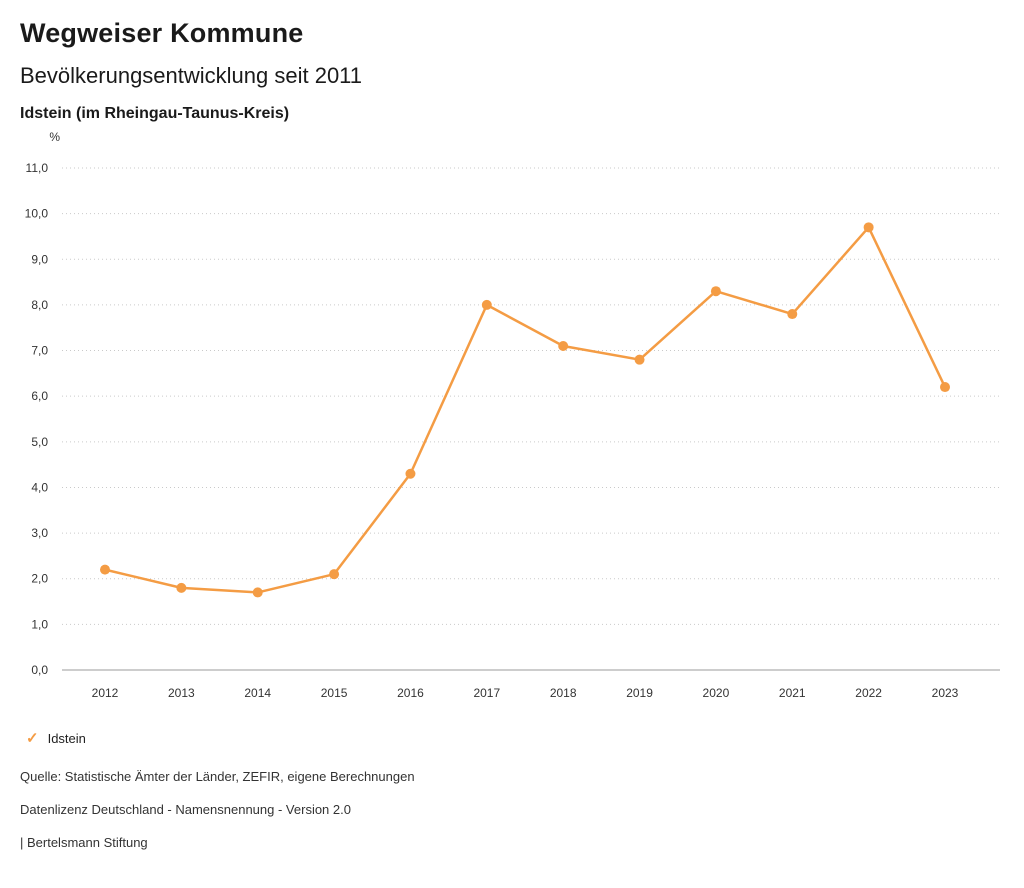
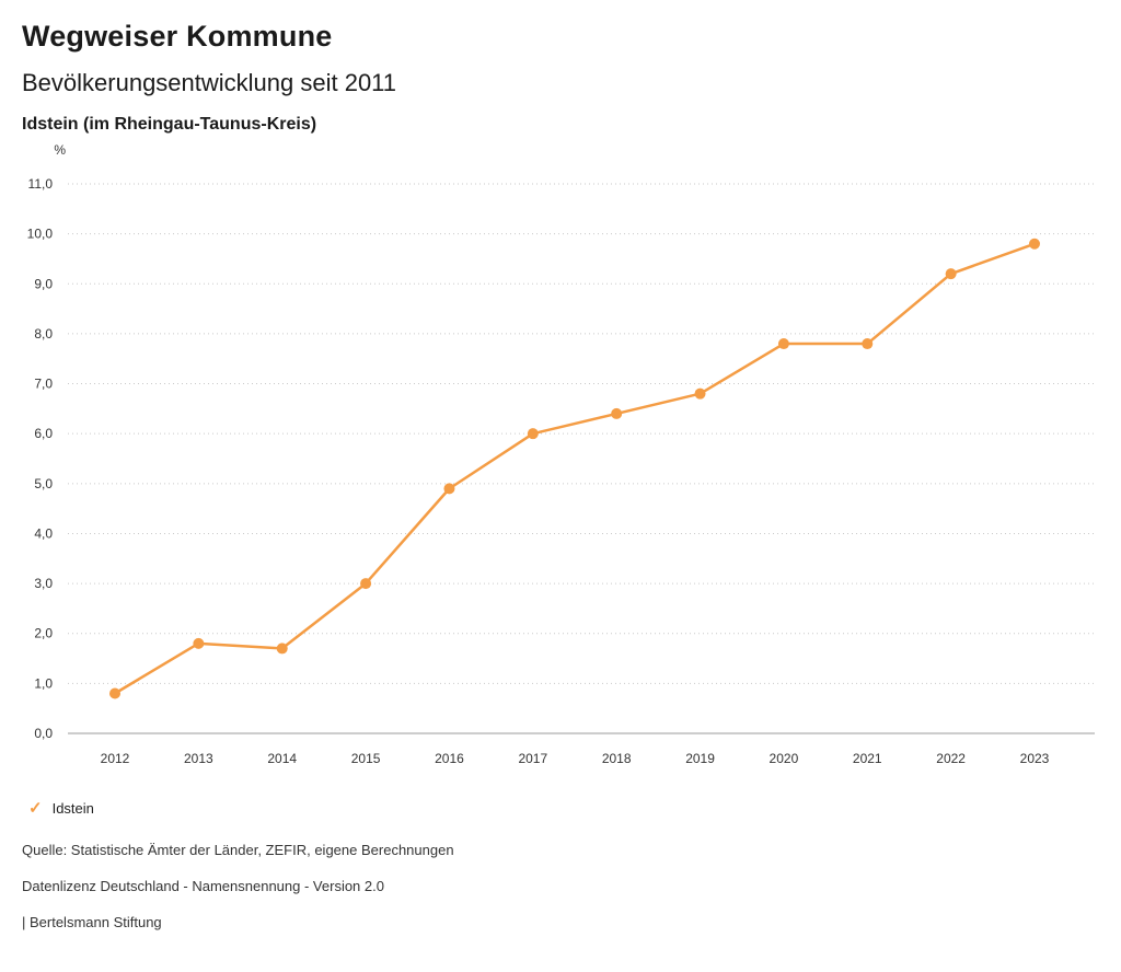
2012: 2,2 -> 0,8
2015: 2,1 -> 3,0
2016: 4,3 -> 4,9
2017: 8,0 -> 6,0
2018: 7,1 -> 6,4
2020: 8,3 -> 7,8
2022: 9,7 -> 9,2
2023: 6,2 -> 9,8
